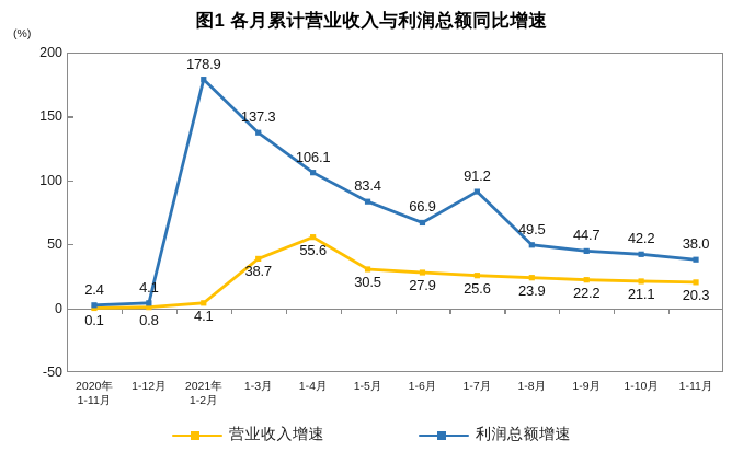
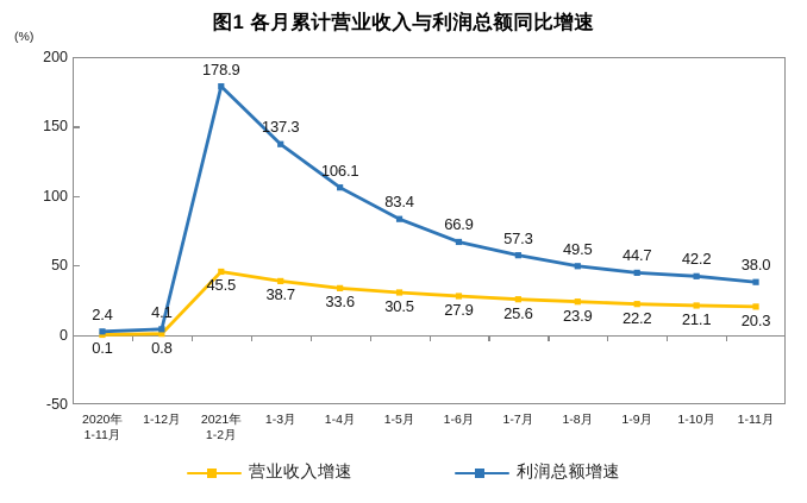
营业收入增速/2021年 1-2月: 4.1 -> 45.5
营业收入增速/1-4月: 55.6 -> 33.6
利润总额增速/1-7月: 91.2 -> 57.3
